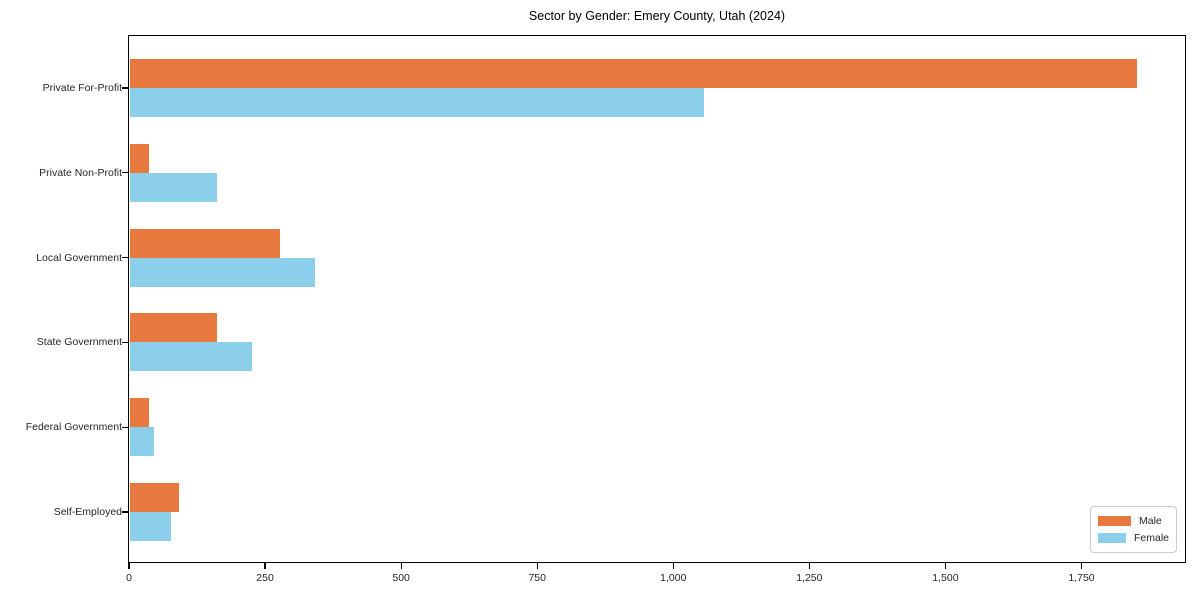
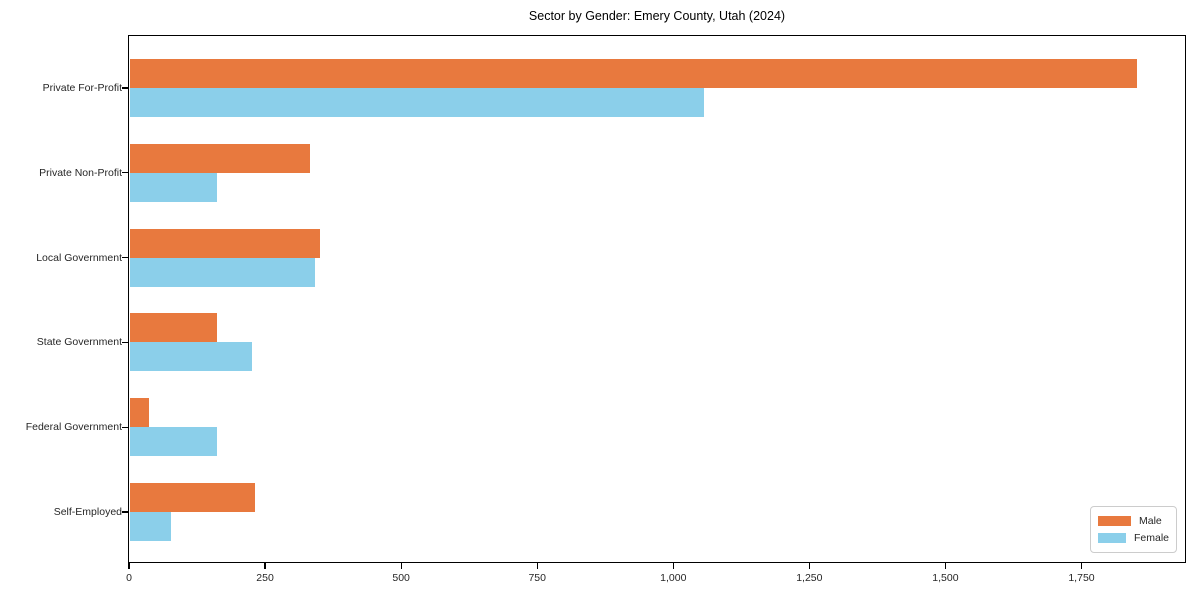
Male/Private Non-Profit: 40 -> 330
Male/Local Government: 280 -> 350
Female/Federal Government: 40 -> 160
Male/Self-Employed: 90 -> 230
